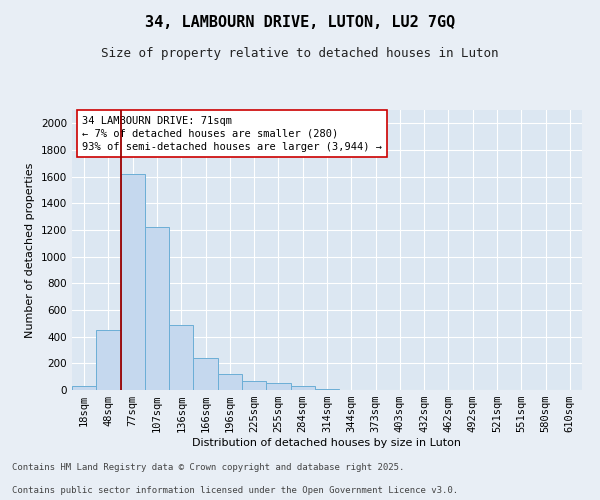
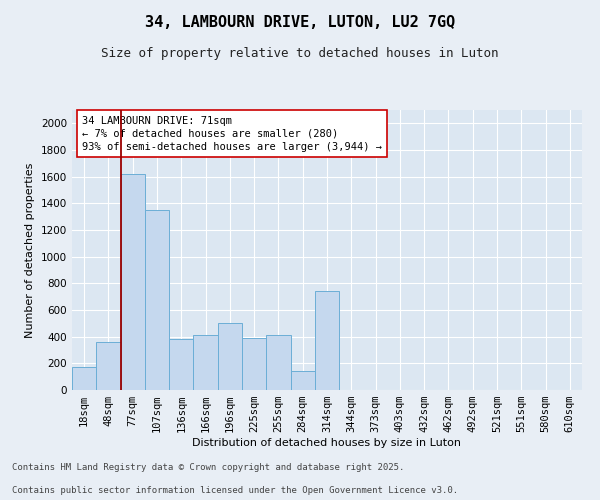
18sqm: 30 -> 170
48sqm: 450 -> 360
107sqm: 1220 -> 1350
136sqm: 490 -> 380
166sqm: 240 -> 410
196sqm: 120 -> 500
225sqm: 60 -> 390
255sqm: 60 -> 410
284sqm: 30 -> 140
314sqm: 10 -> 740
